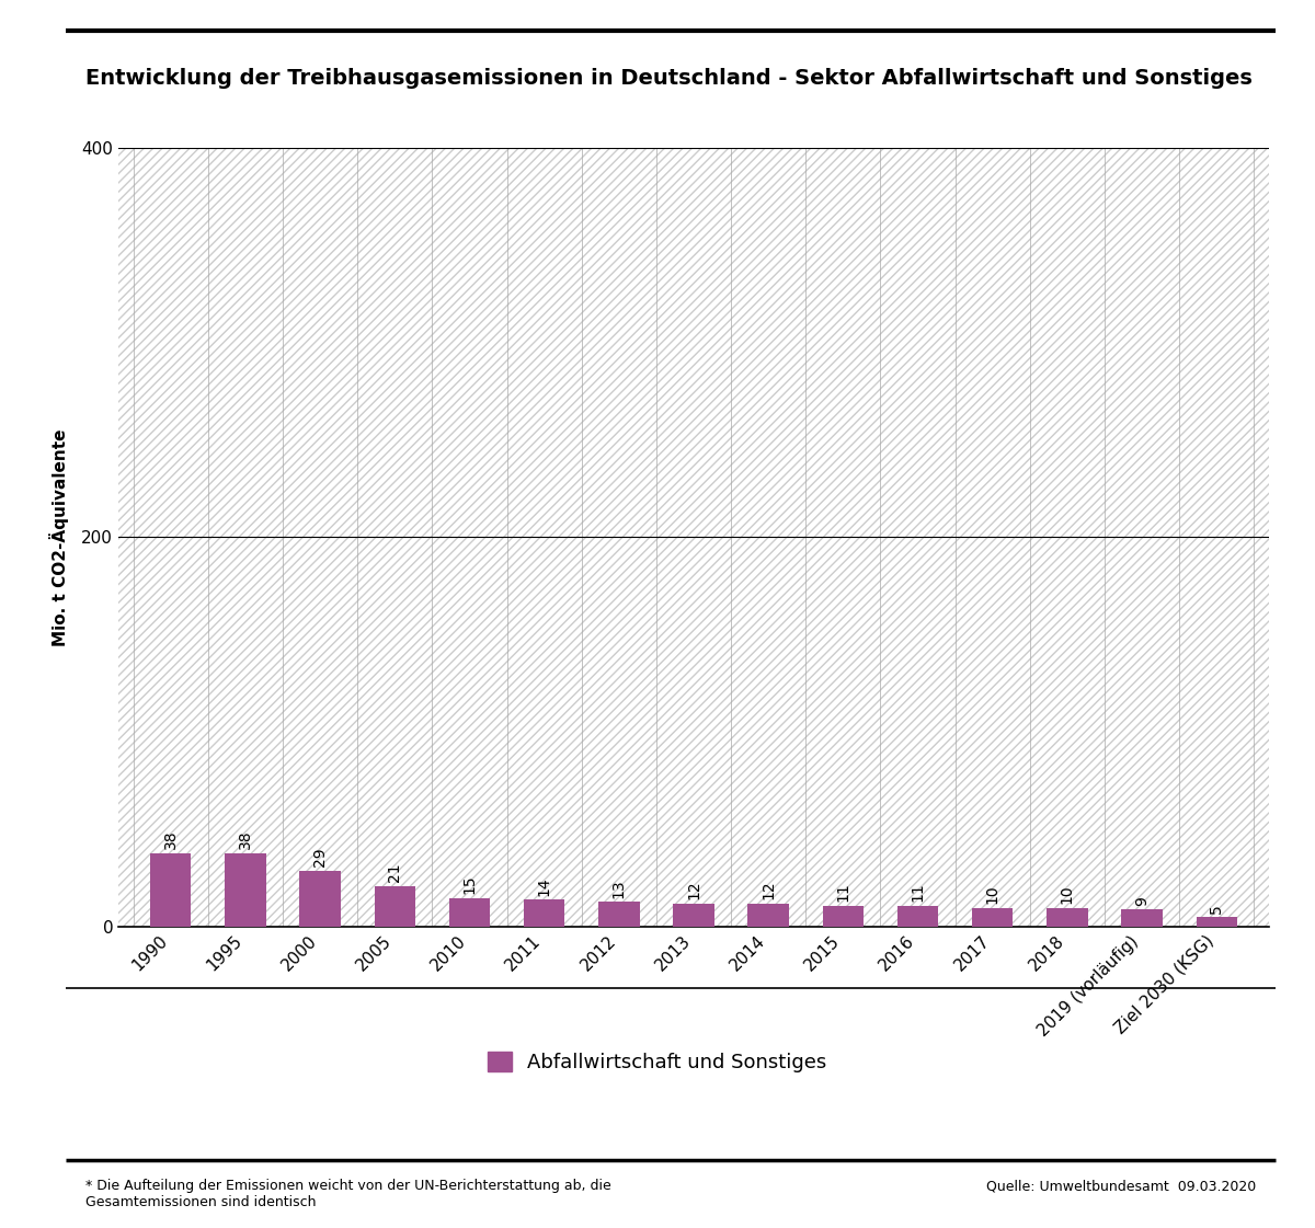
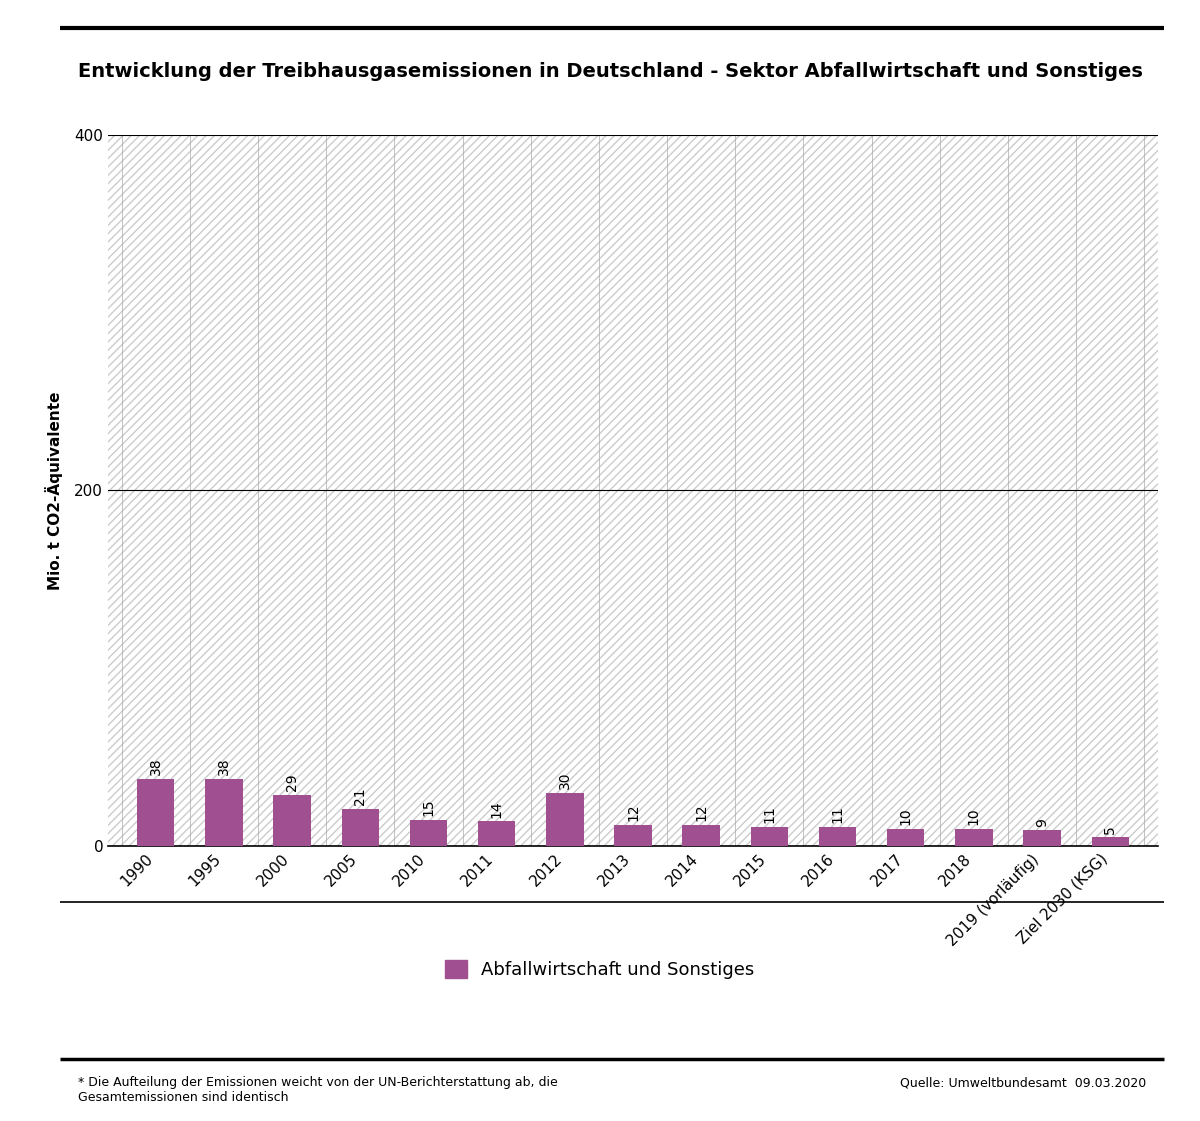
2012: 13 -> 30
